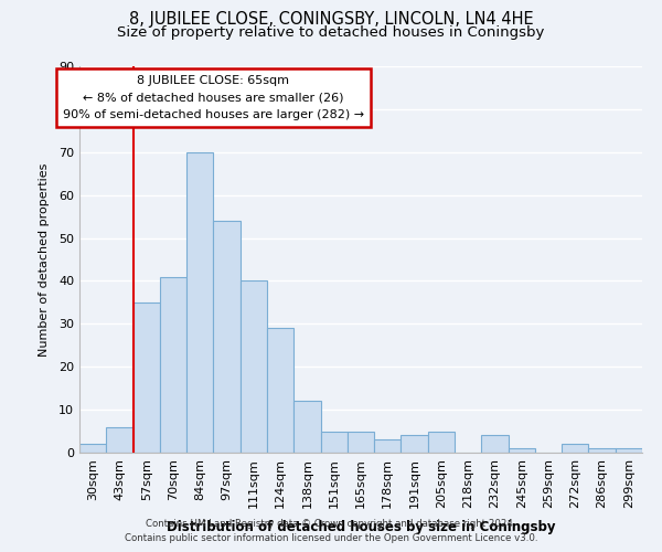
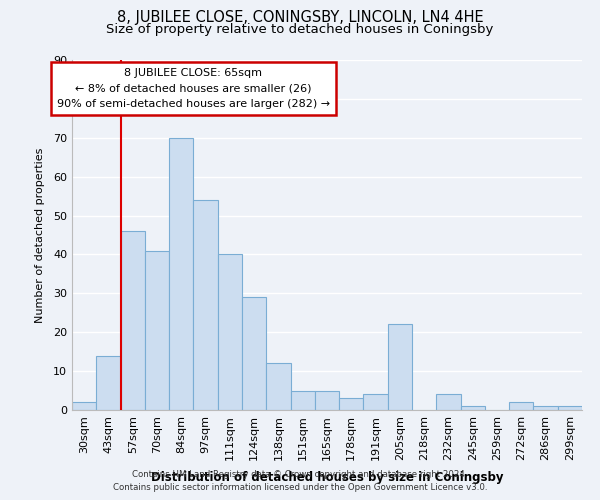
43sqm: 6 -> 14
57sqm: 35 -> 46
205sqm: 5 -> 22
